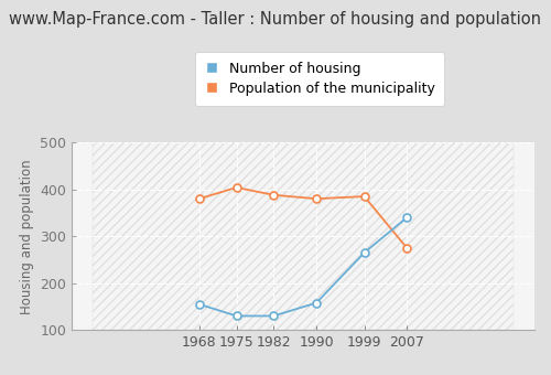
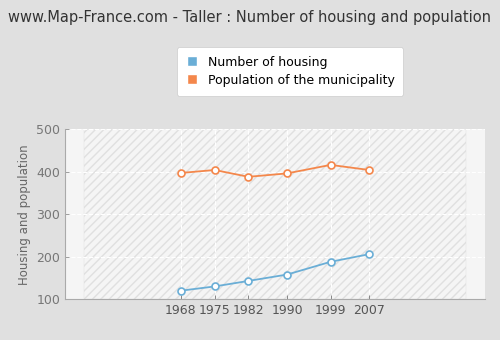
Number of housing/1968: 155 -> 120
Population of the municipality/1968: 380 -> 397
Number of housing/1982: 130 -> 143
Population of the municipality/1990: 380 -> 396
Number of housing/1999: 265 -> 188
Population of the municipality/1999: 385 -> 416
Number of housing/2007: 340 -> 206
Population of the municipality/2007: 275 -> 404
